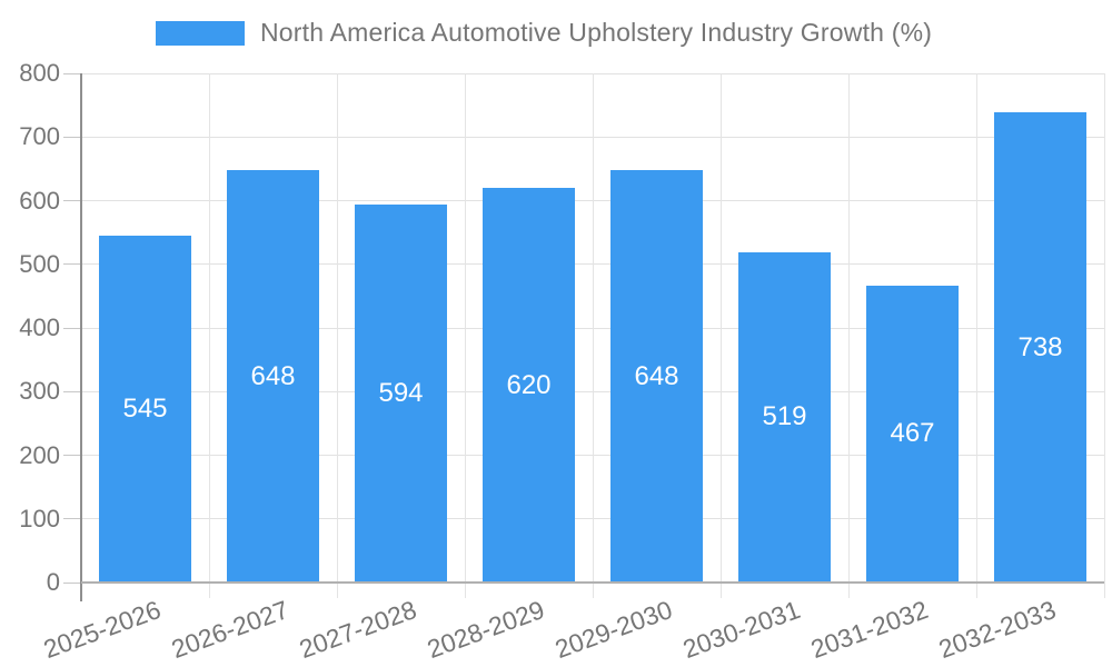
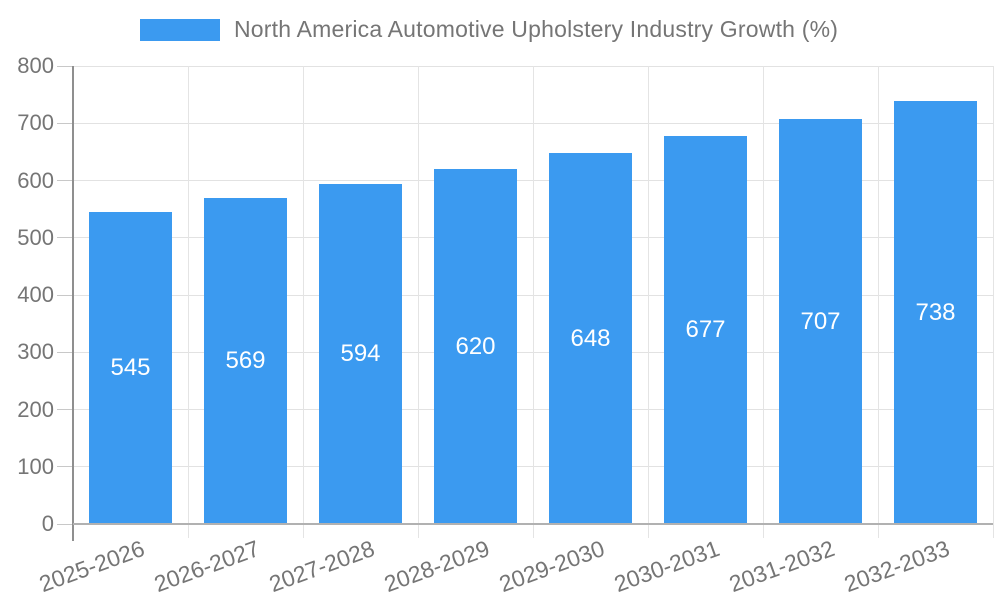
2026-2027: 648 -> 569
2030-2031: 519 -> 677
2031-2032: 467 -> 707
